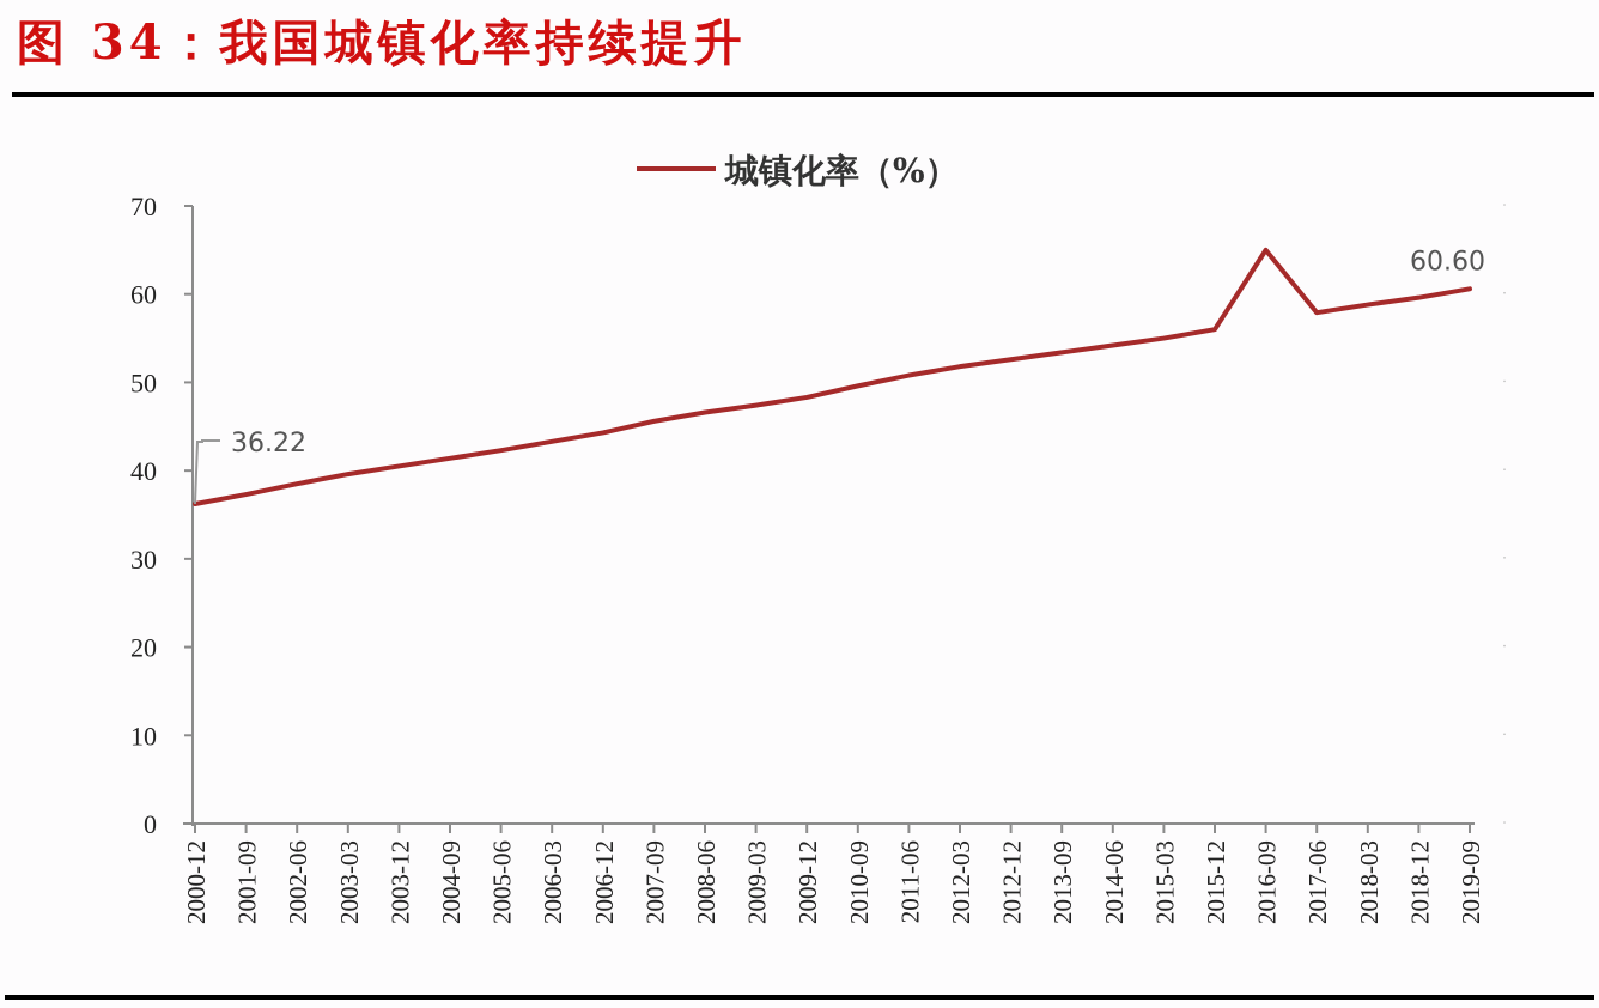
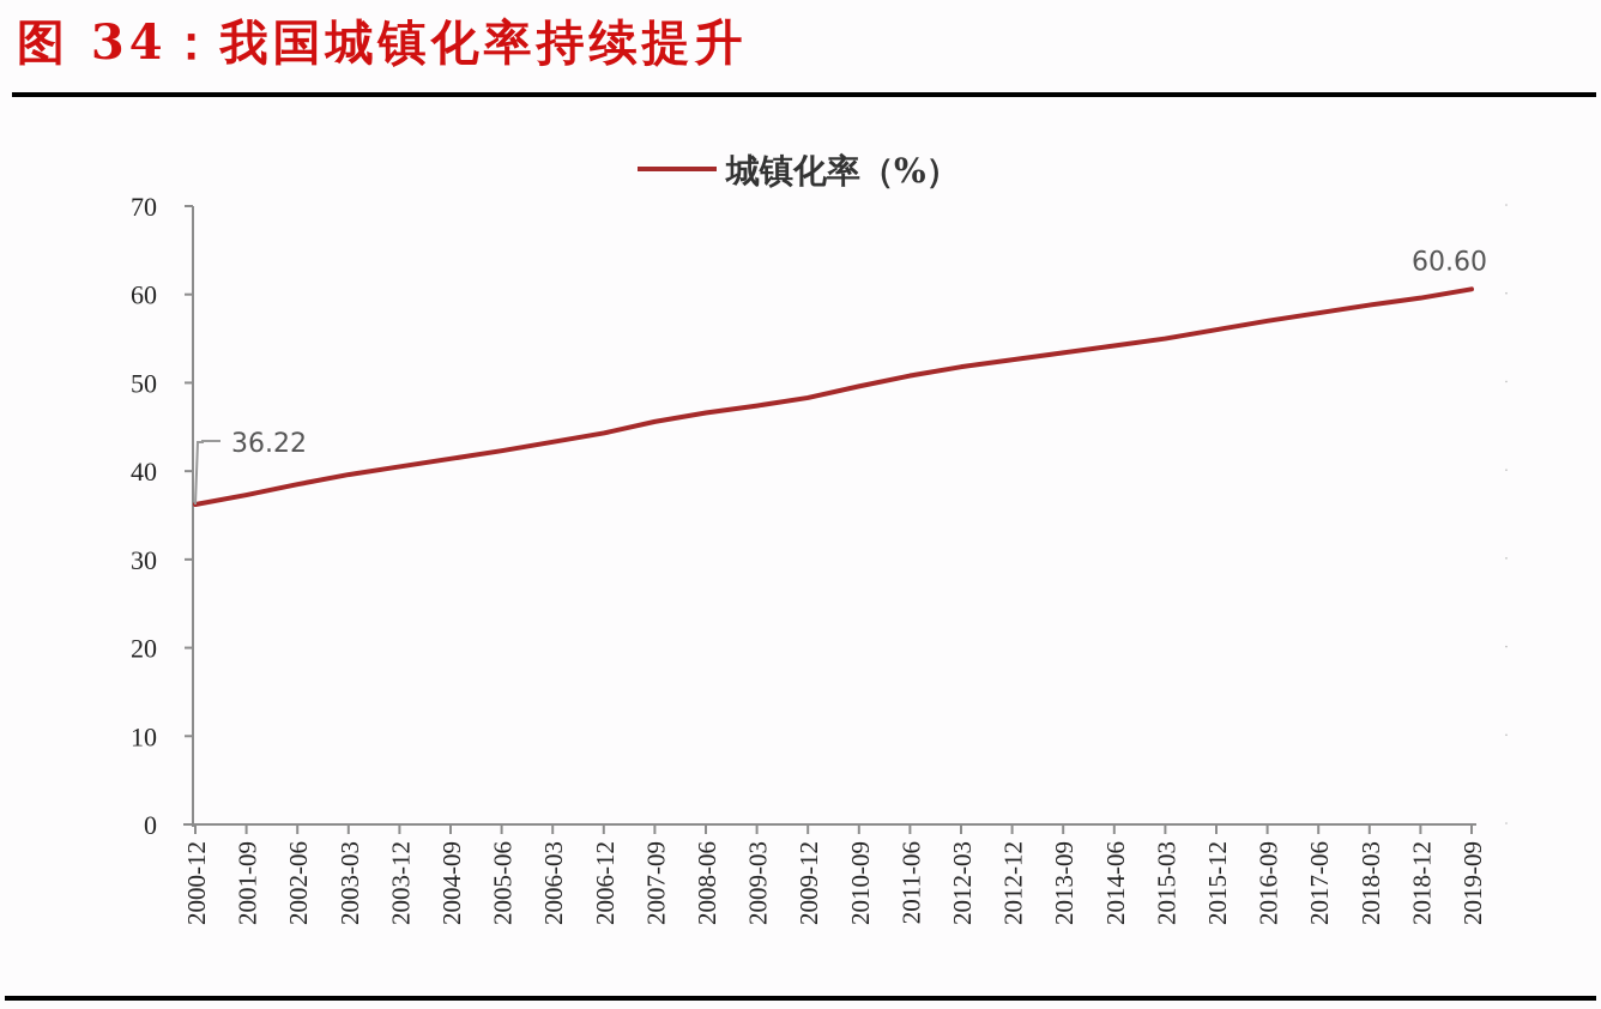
2016-09: 65 -> 57
